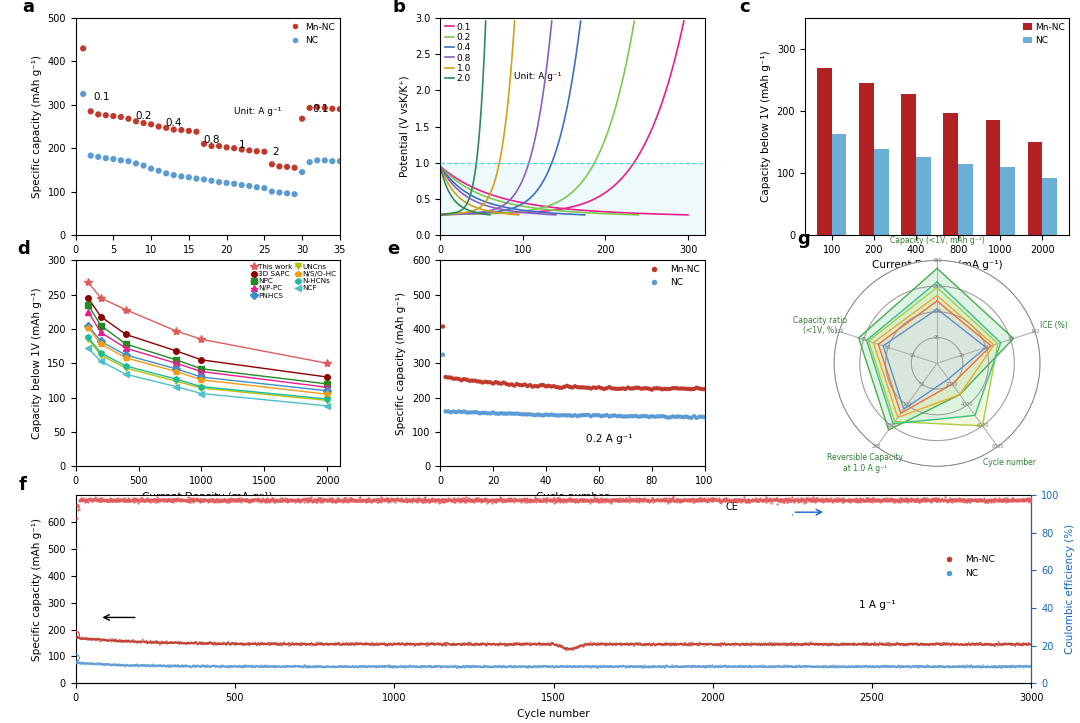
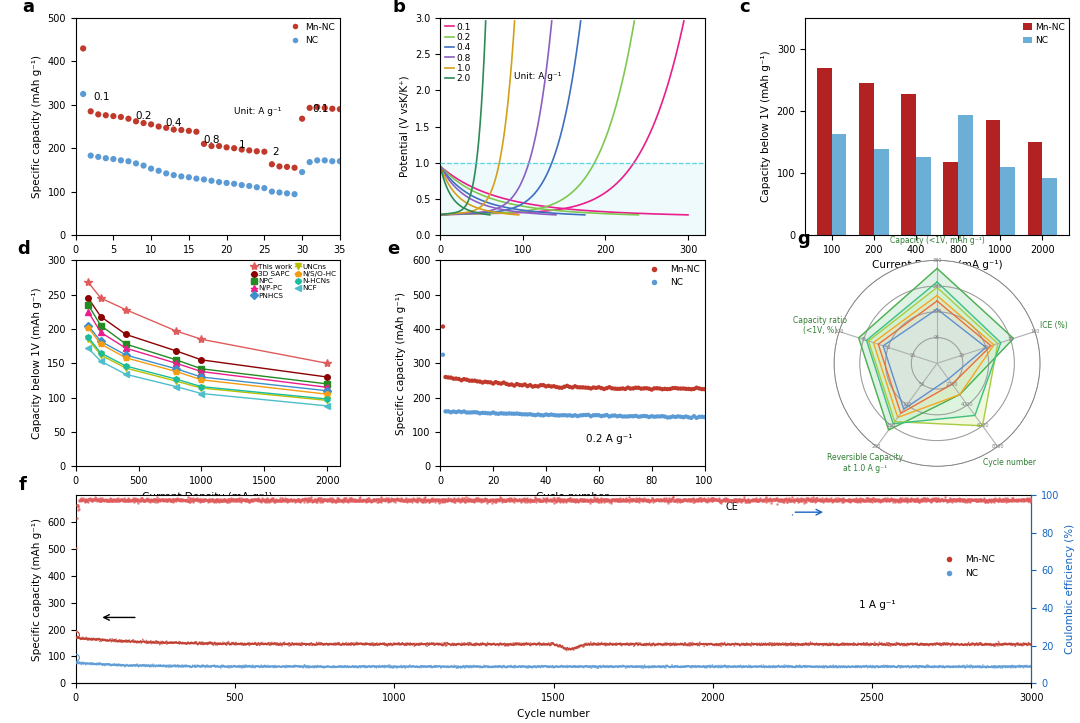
Mn-NC/800: 197 -> 118
NC/800: 115 -> 194
